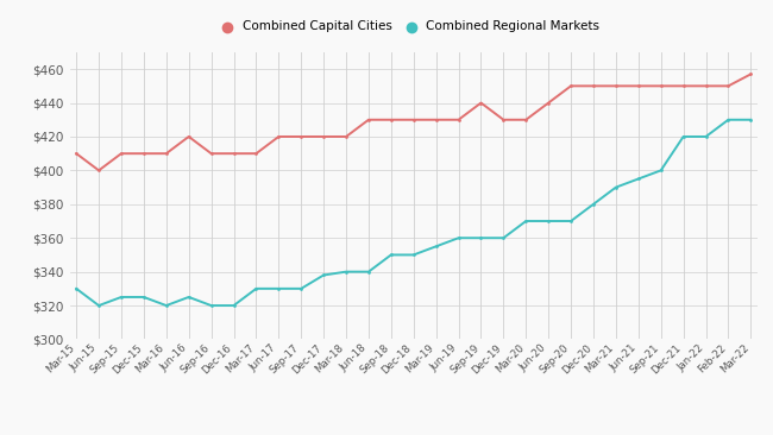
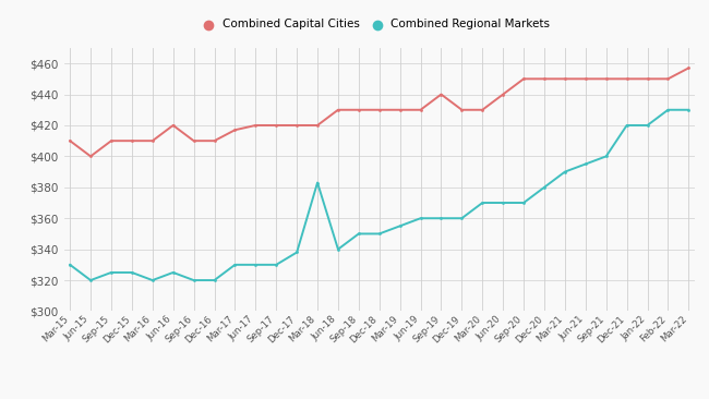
Combined Capital Cities/Mar-17: $410 -> $417
Combined Regional Markets/Mar-18: $340 -> $383
